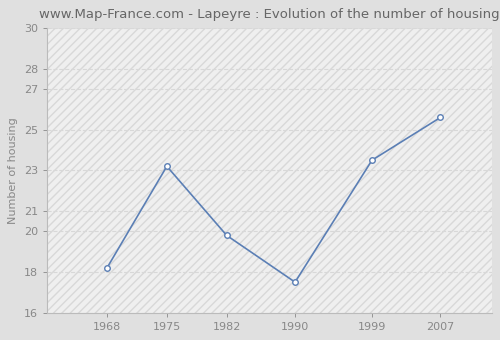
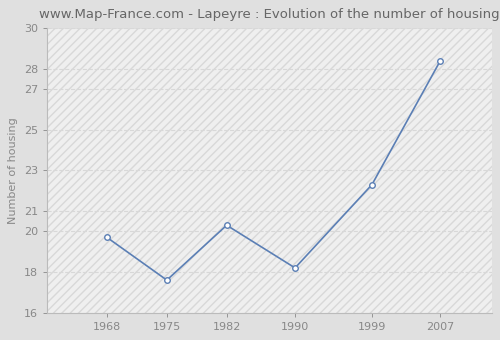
1968: 18.2 -> 19.7
1975: 23.2 -> 17.6
1982: 19.8 -> 20.3
1990: 17.5 -> 18.2
1999: 23.5 -> 22.3
2007: 25.6 -> 28.4
